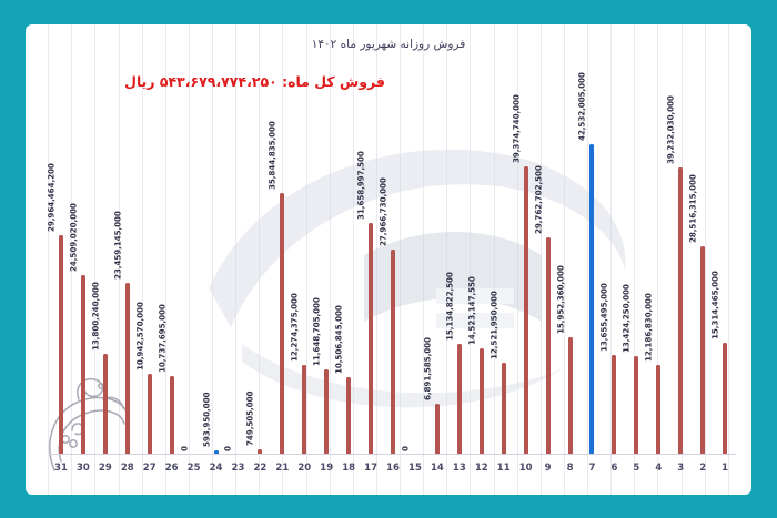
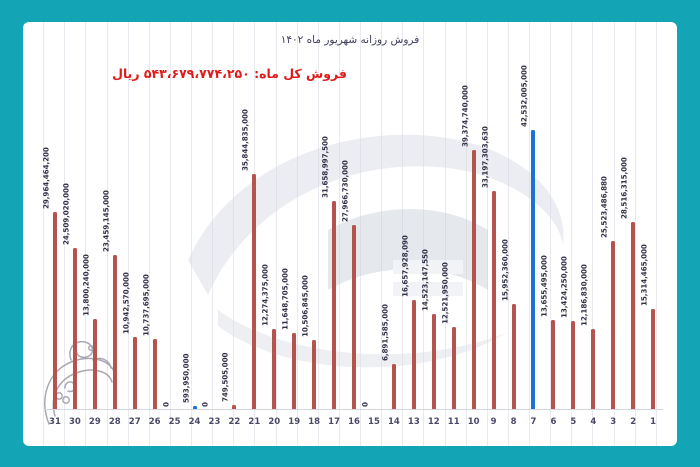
13: 15,134,822,500 -> 16,657,928,090
9: 29,762,702,500 -> 33,197,303,630
3: 39,232,030,000 -> 25,523,486,880
